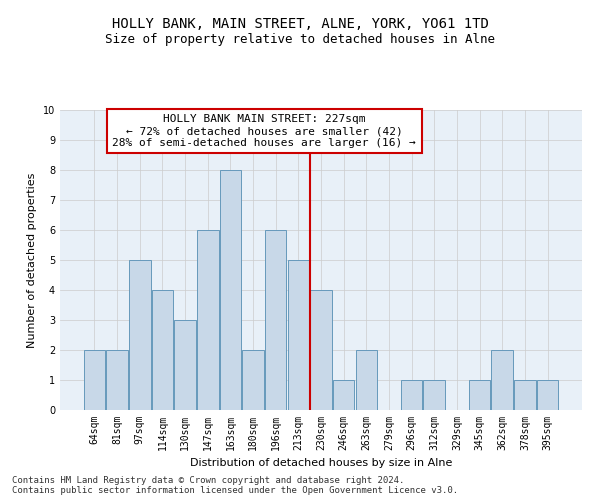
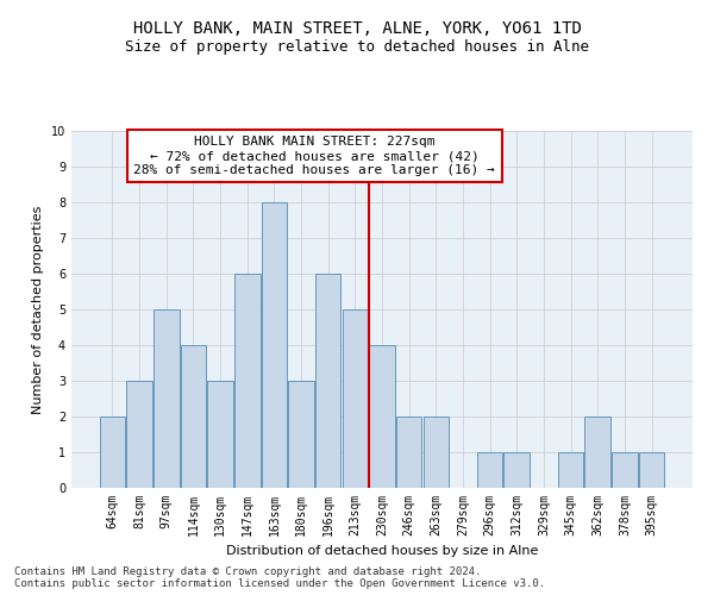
81sqm: 2 -> 3
180sqm: 2 -> 3
246sqm: 1 -> 2
